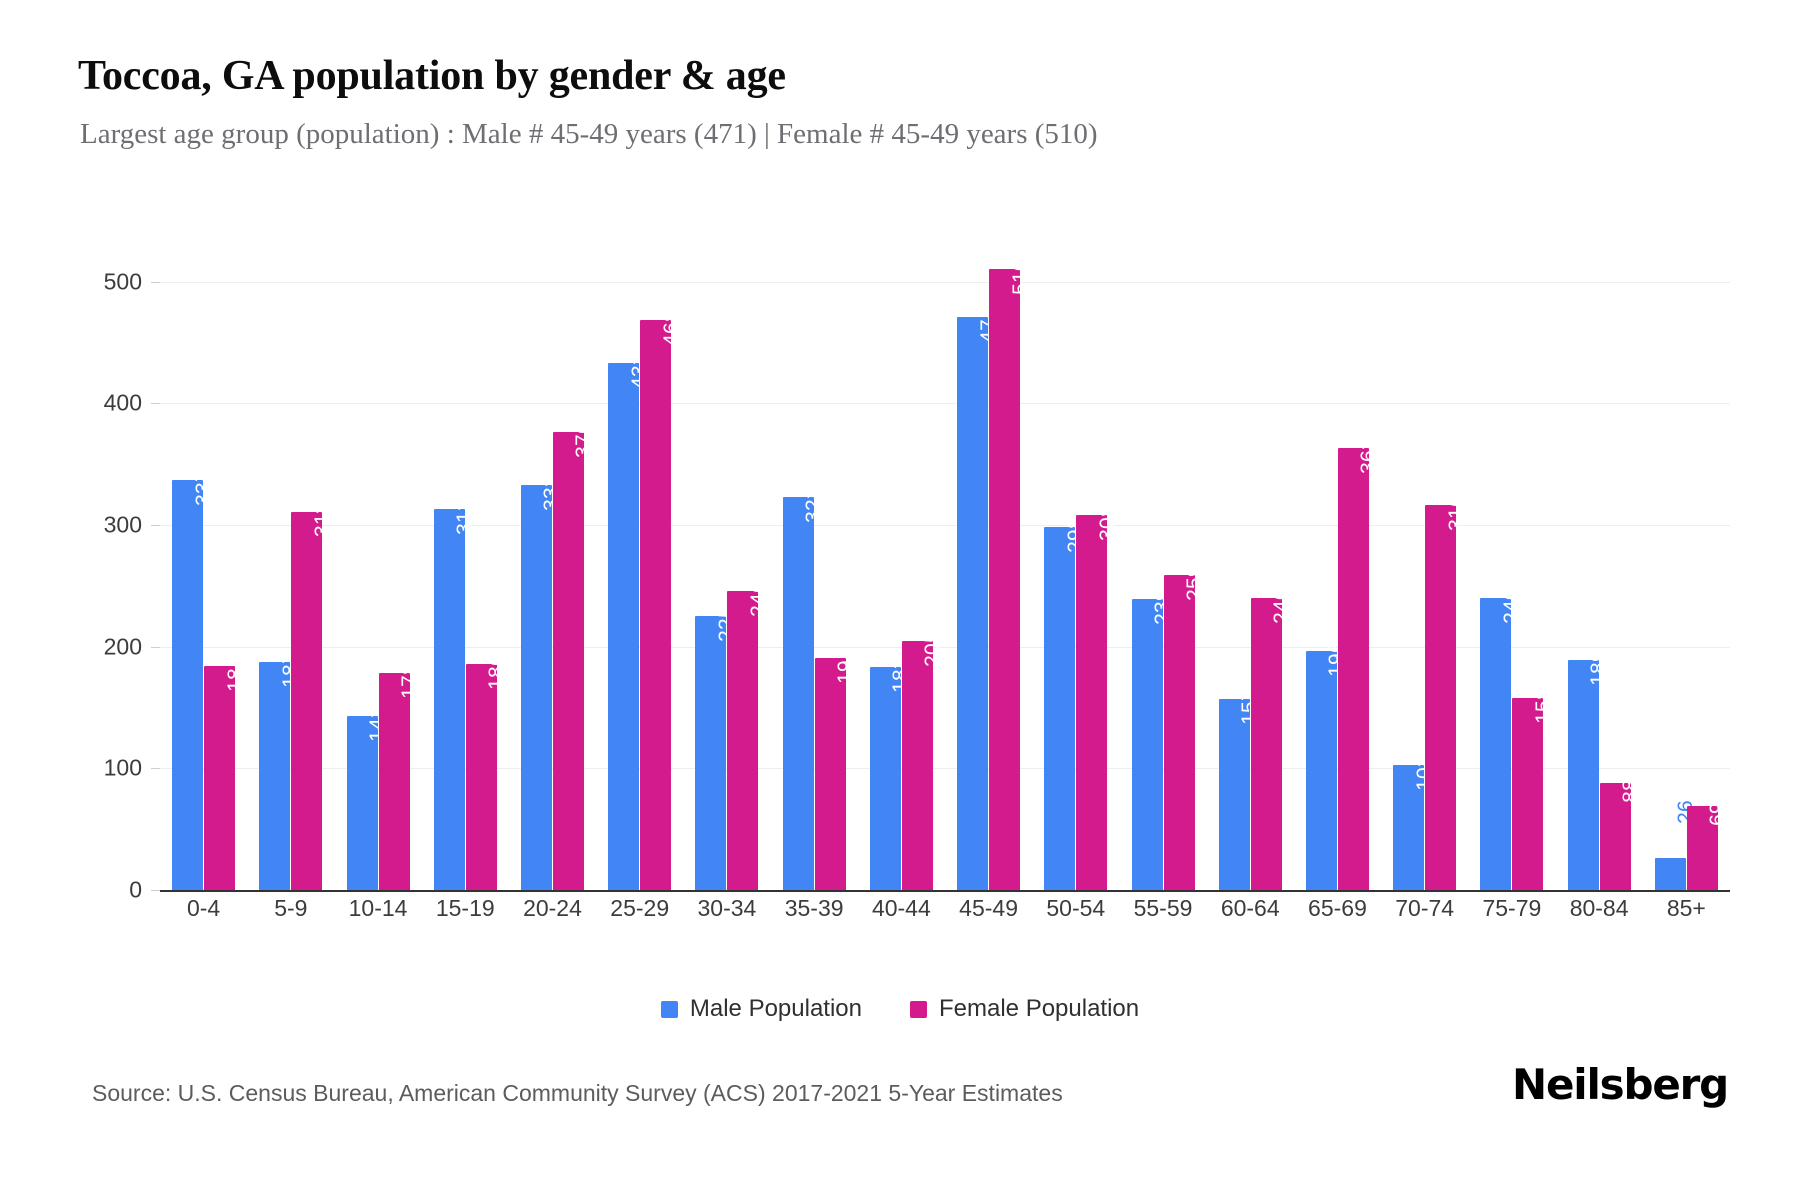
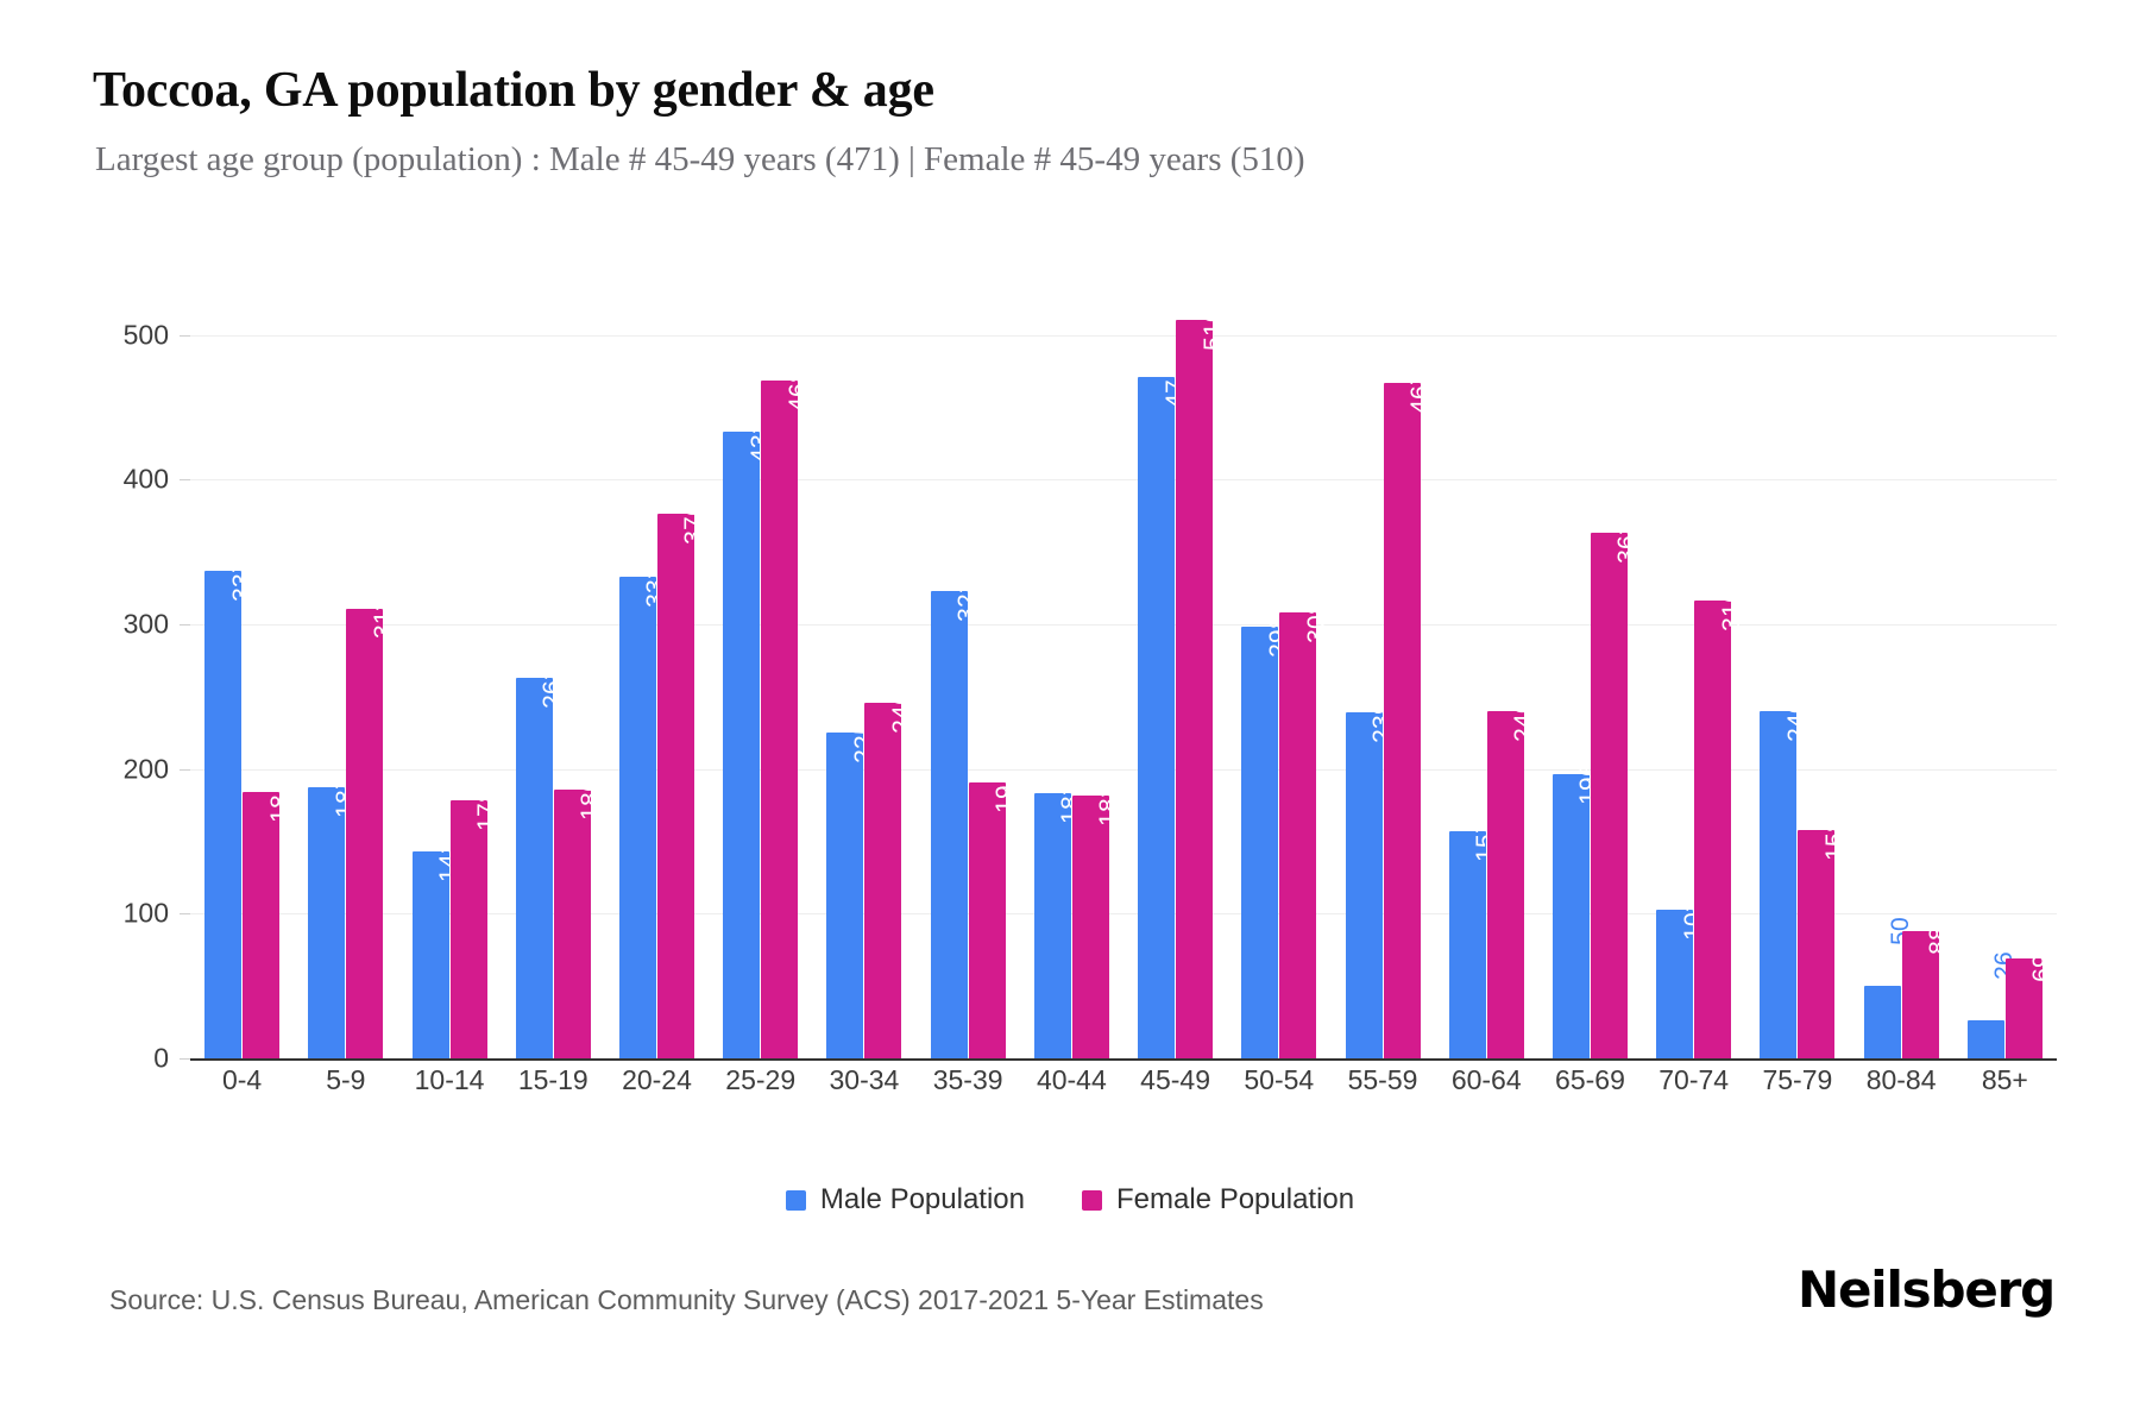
Male Population/15-19: 313 -> 263
Female Population/40-44: 205 -> 182
Female Population/55-59: 259 -> 467
Male Population/80-84: 189 -> 50
